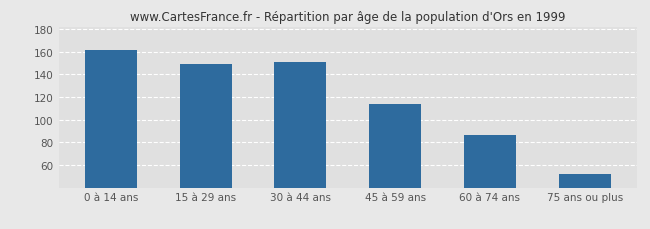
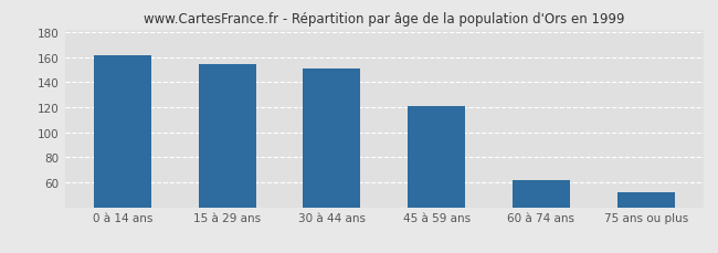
15 à 29 ans: 149 -> 154
45 à 59 ans: 114 -> 121
60 à 74 ans: 86 -> 62
